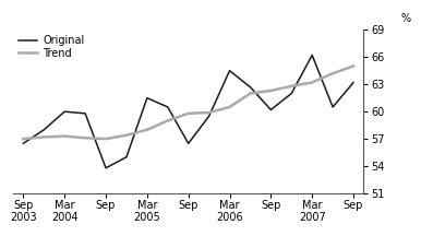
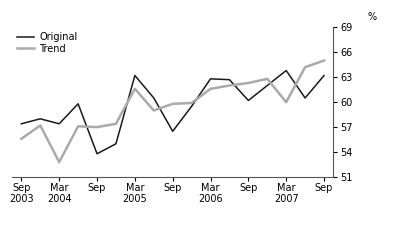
Original/Sep 2003: 56.5 -> 57.4
Trend/Sep 2003: 57.0 -> 55.6
Original/Mar 2004: 60.0 -> 57.4
Trend/Mar 2004: 57.3 -> 52.8
Original/Mar 2005: 61.5 -> 63.2
Trend/Mar 2005: 58.0 -> 61.6
Original/Mar 2006: 64.5 -> 62.8
Trend/Mar 2006: 60.5 -> 61.6
Original/Mar 2007: 66.2 -> 63.8
Trend/Mar 2007: 63.2 -> 60.0
